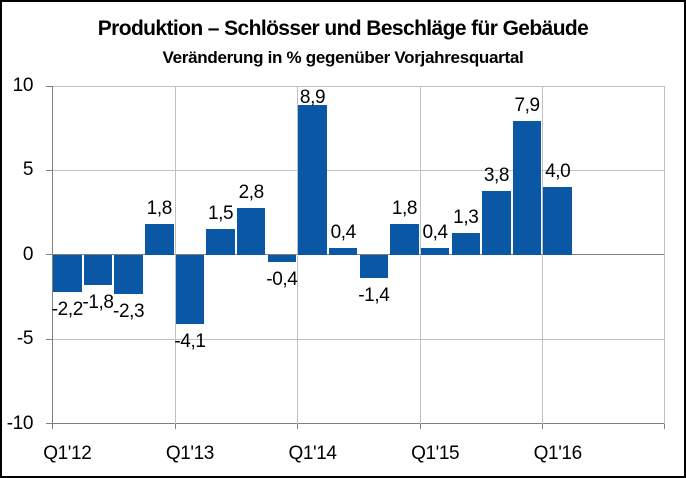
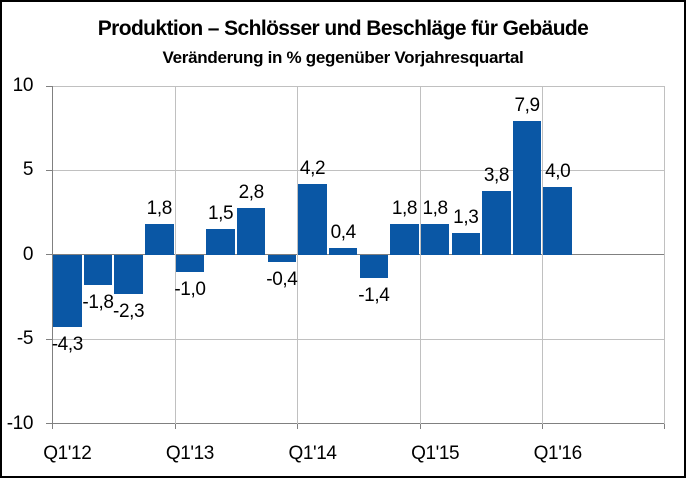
Q1'12: -2,2 -> -4,3
Q1'13: -4,1 -> -1,0
Q1'14: 8,9 -> 4,2
Q1'15: 0,4 -> 1,8
